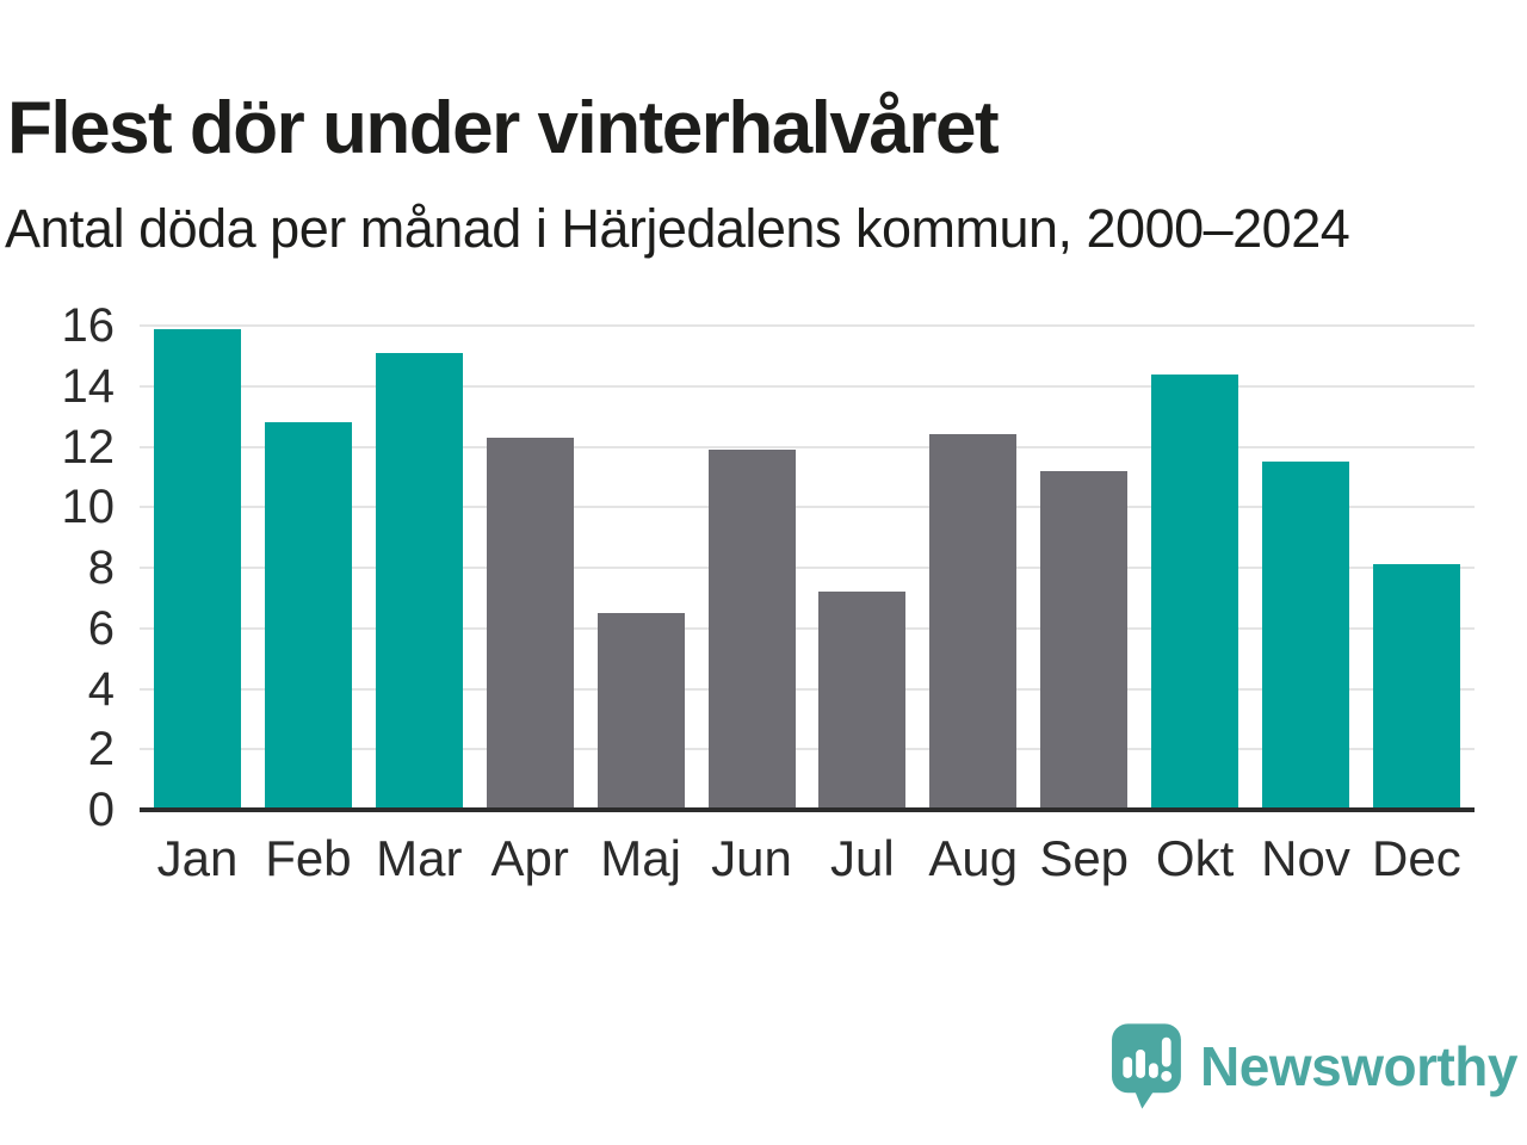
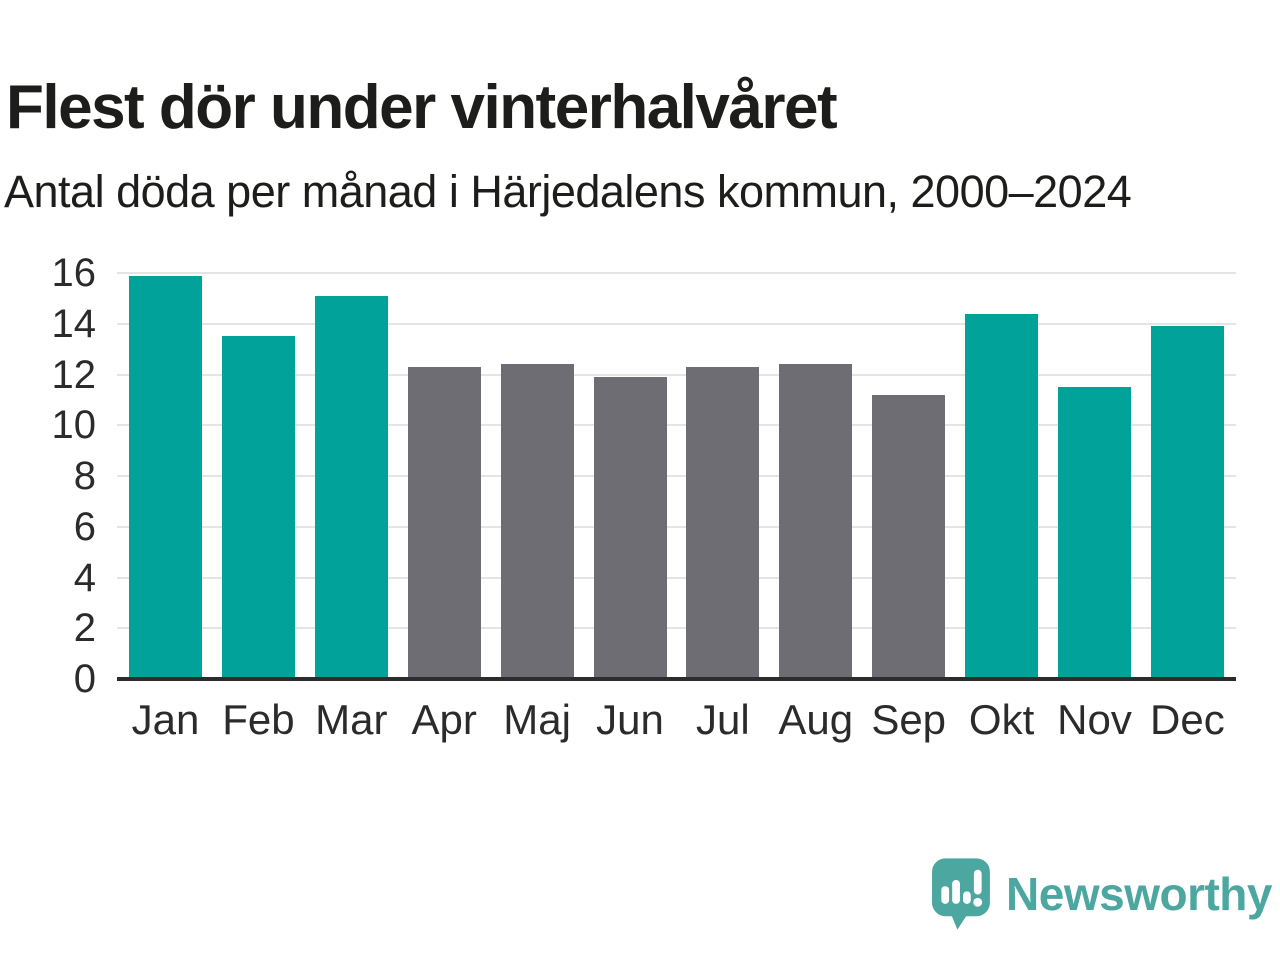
Feb: 12.8 -> 13.5
Maj: 6.5 -> 12.4
Jul: 7.2 -> 12.3
Dec: 8.1 -> 13.9
